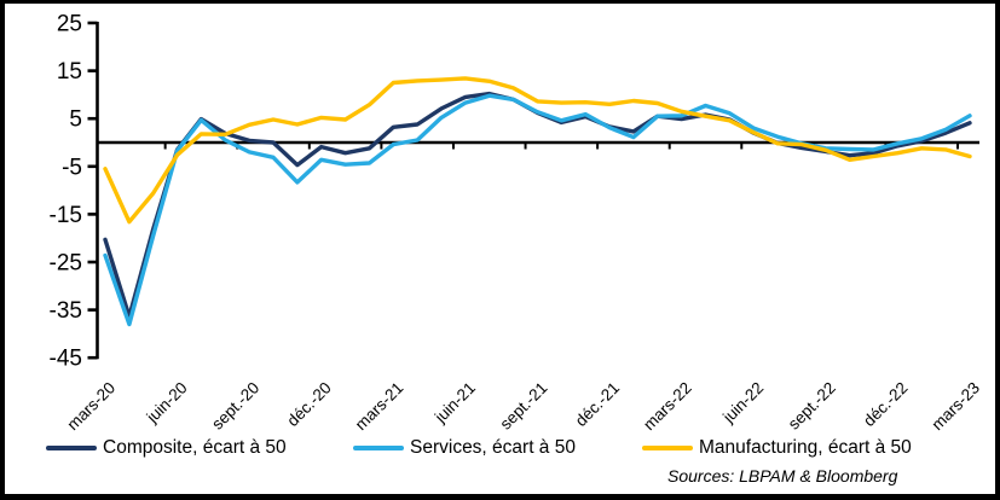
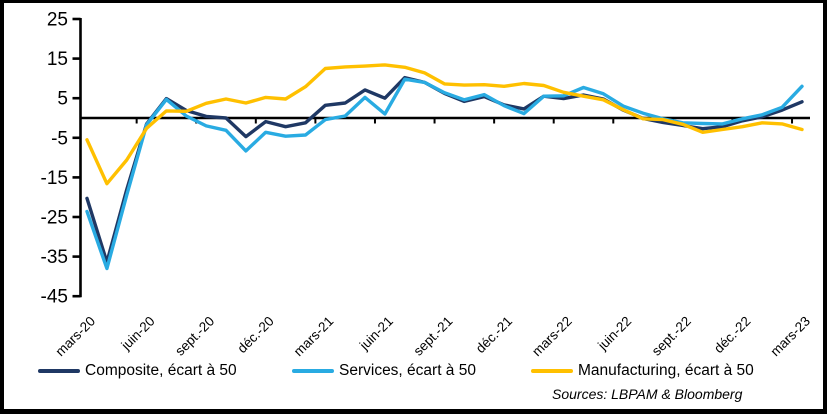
Composite, écart à 50/juin-21: 10 -> 5
Services, écart à 50/juin-21: 8 -> 1
Services, écart à 50/mars-23: 6 -> 8
